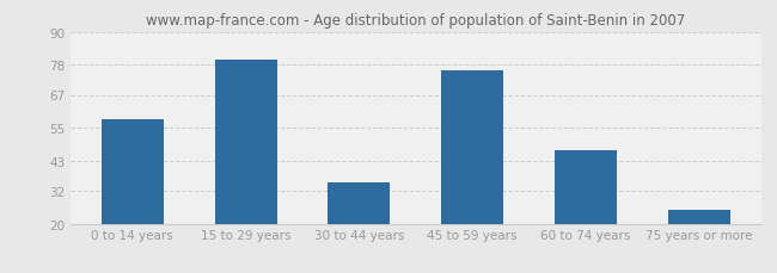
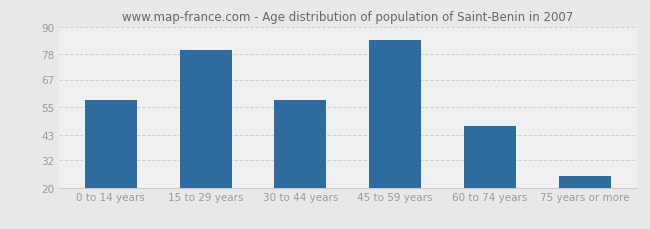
30 to 44 years: 35 -> 58
45 to 59 years: 76 -> 84
